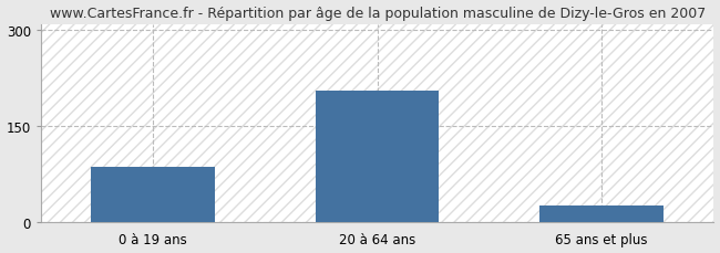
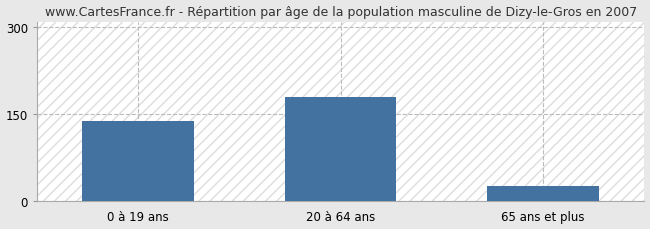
0 à 19 ans: 86 -> 138
20 à 64 ans: 206 -> 180
